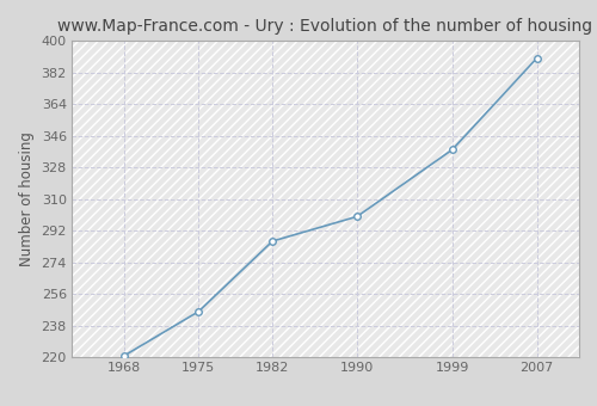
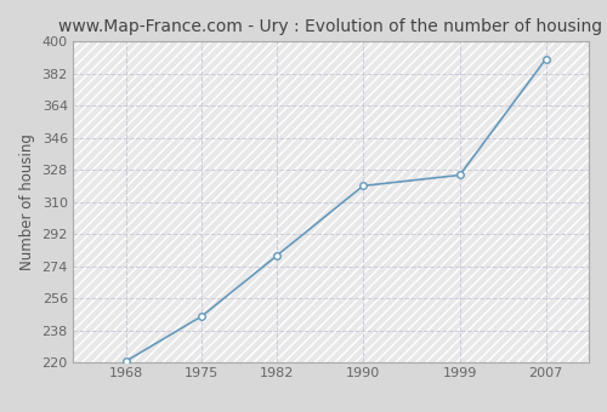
1982: 286 -> 280
1990: 300 -> 319
1999: 338 -> 325
